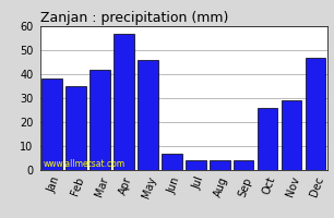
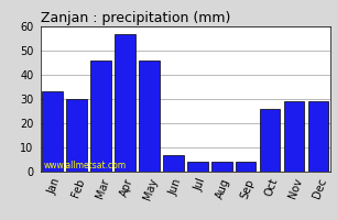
Jan: 38 -> 33
Feb: 35 -> 30
Mar: 42 -> 46
Dec: 47 -> 29
